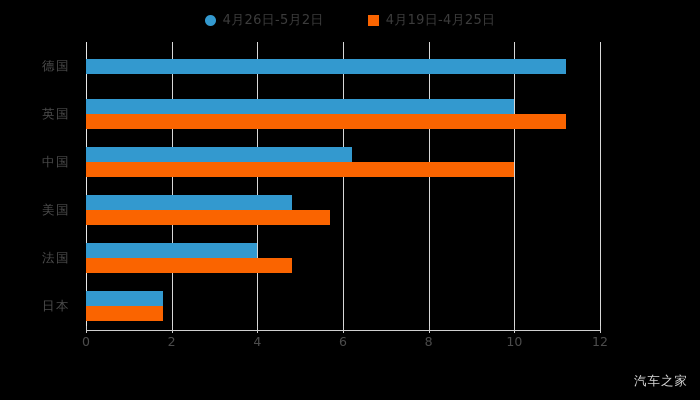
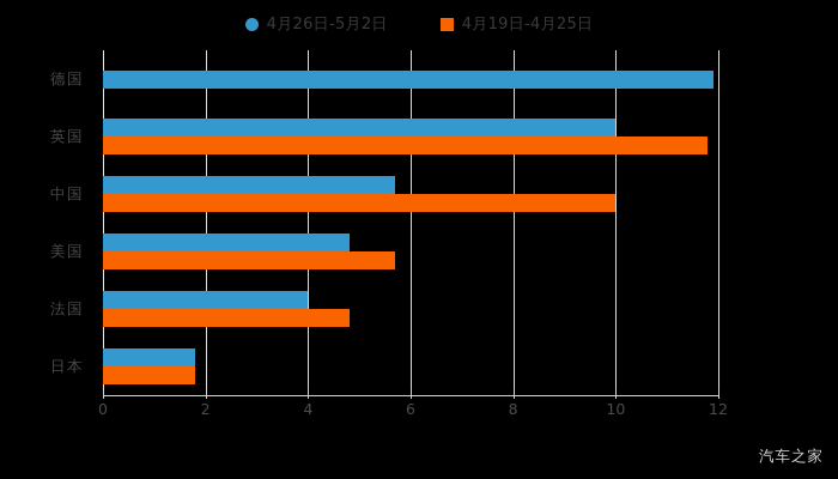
4月26日-5月2日/德国: 11.2 -> 11.9
4月19日-4月25日/英国: 11.2 -> 11.8
4月26日-5月2日/中国: 6.2 -> 5.7
